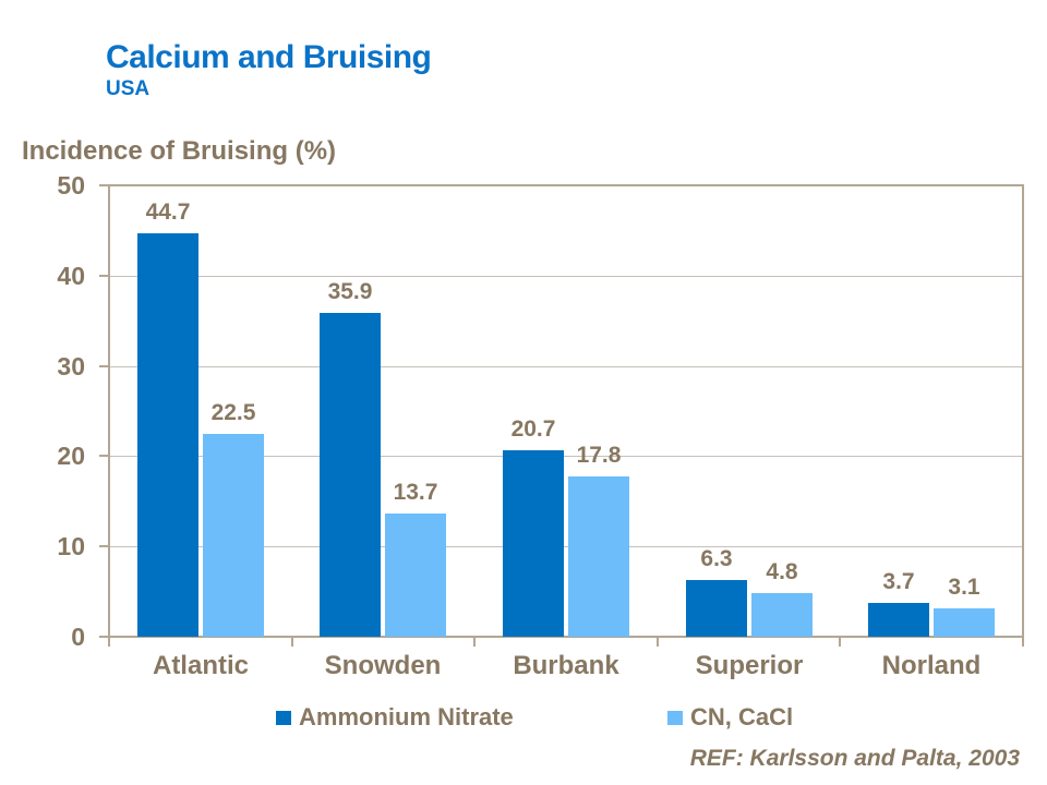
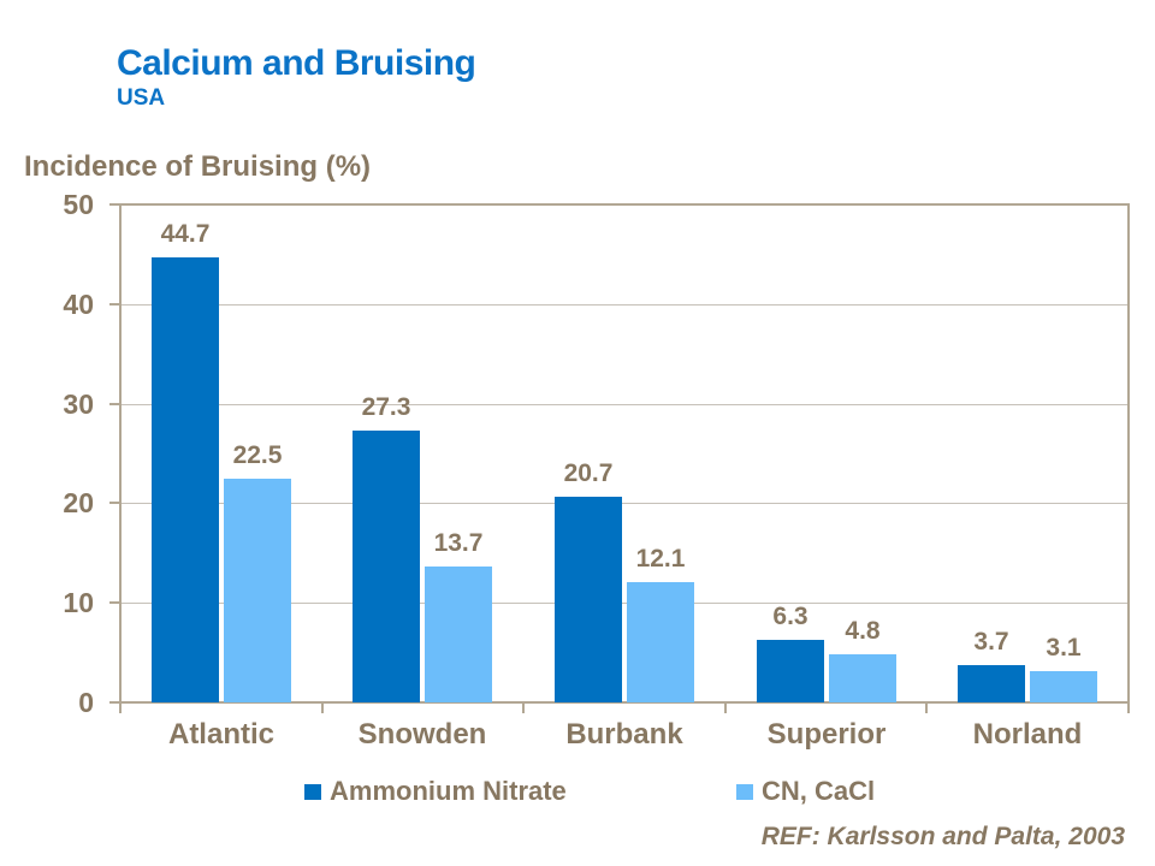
Ammonium Nitrate/Snowden: 35.9 -> 27.3
CN, CaCl/Burbank: 17.8 -> 12.1
